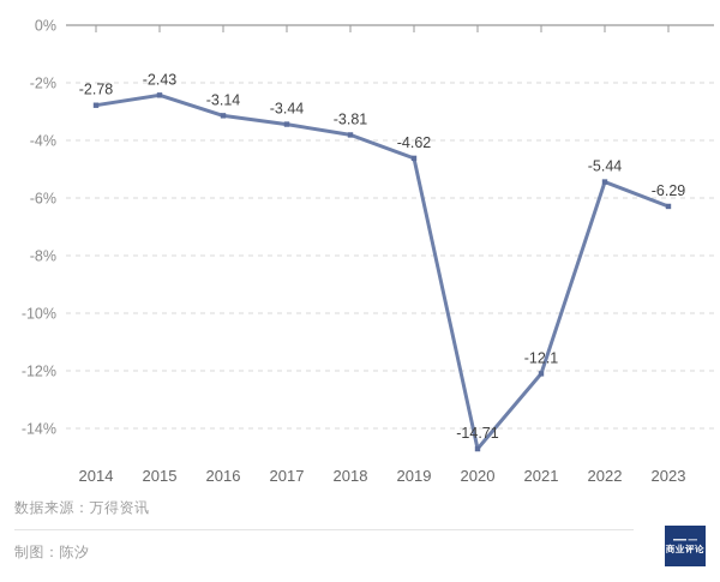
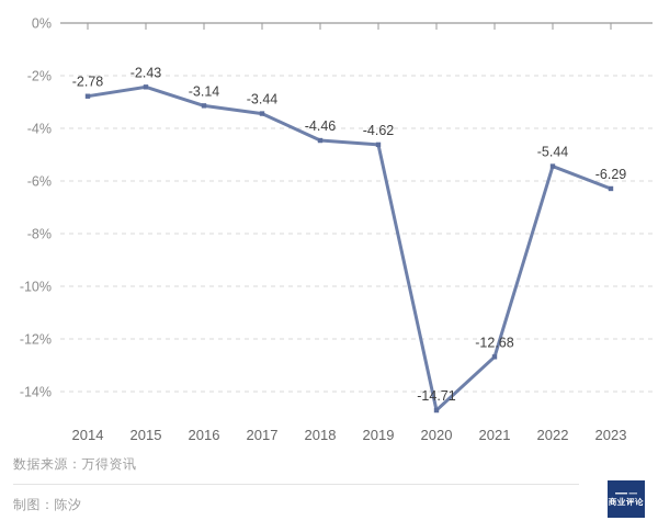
2018: -3.81 -> -4.46
2021: -12.1 -> -12.68
